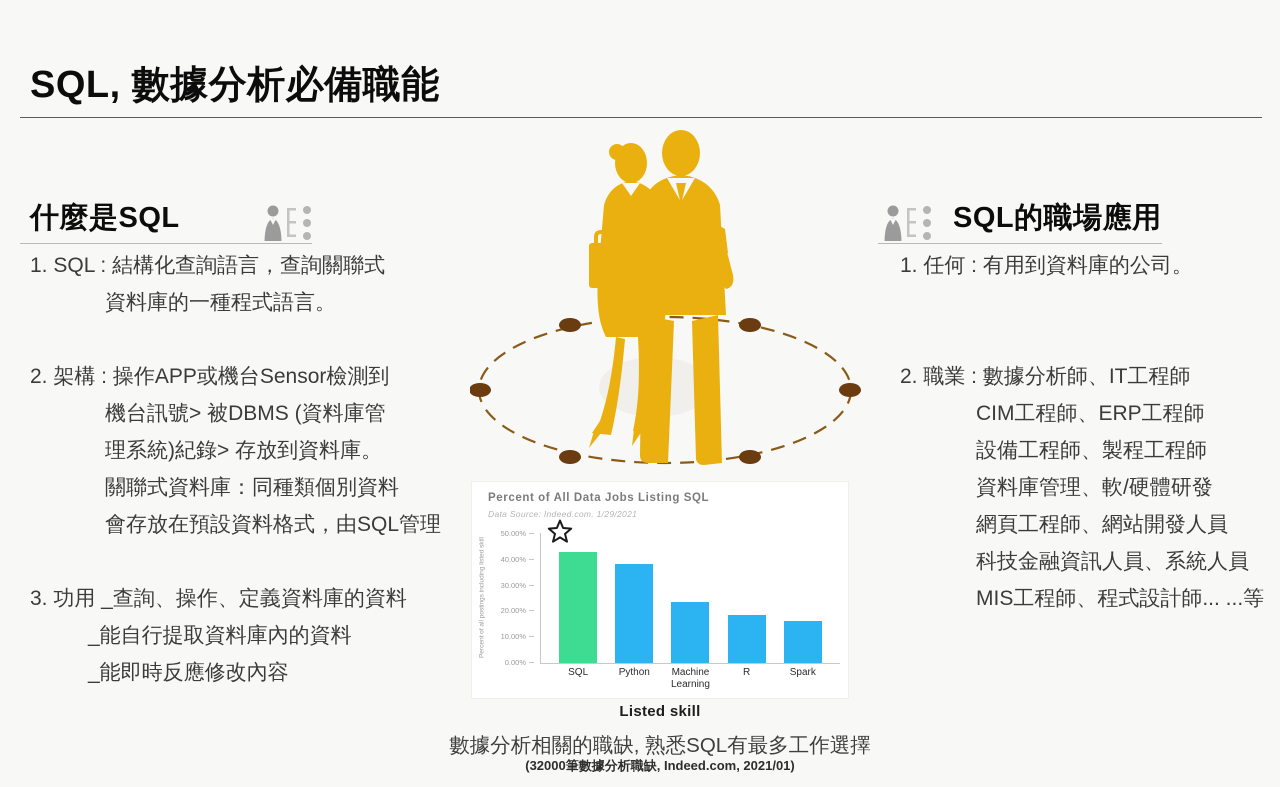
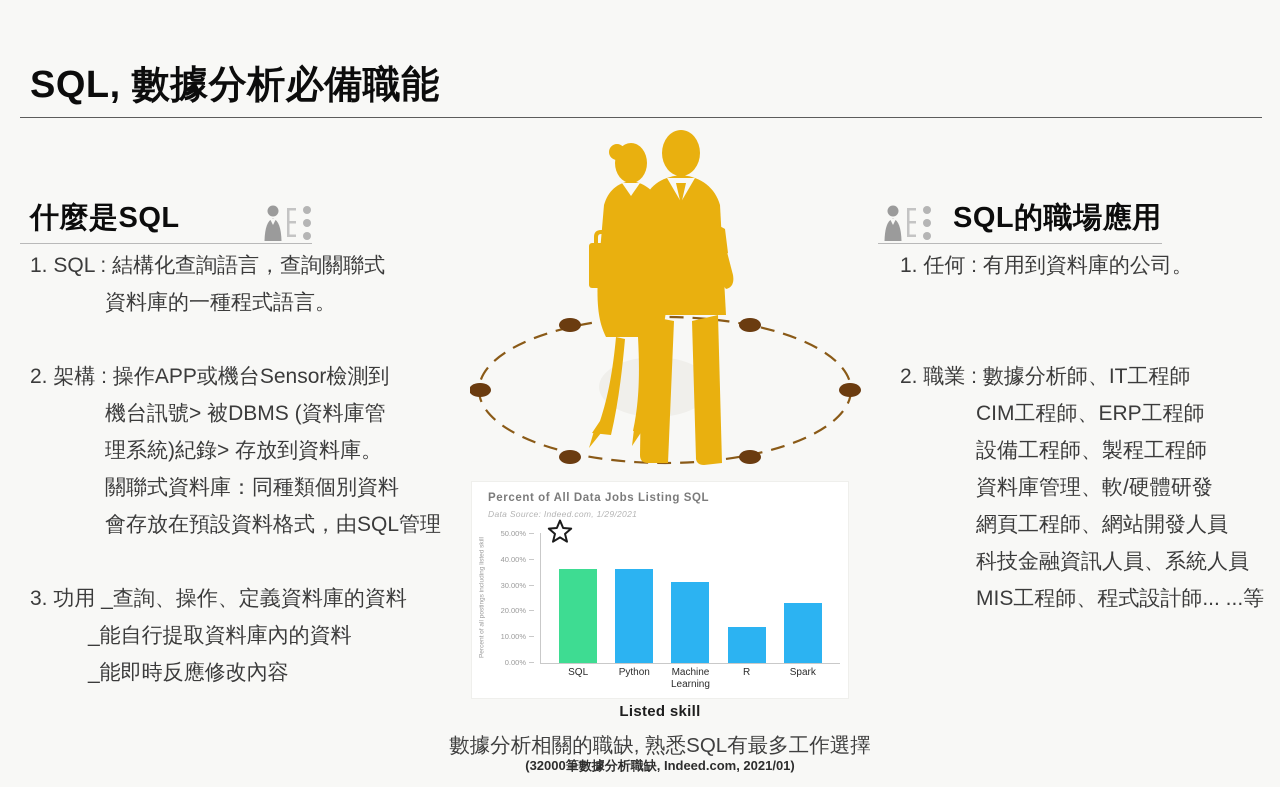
SQL: 43% -> 36%
Python: 38% -> 36%
Machine Learning: 23% -> 31%
R: 19% -> 14%
Spark: 16% -> 23%
